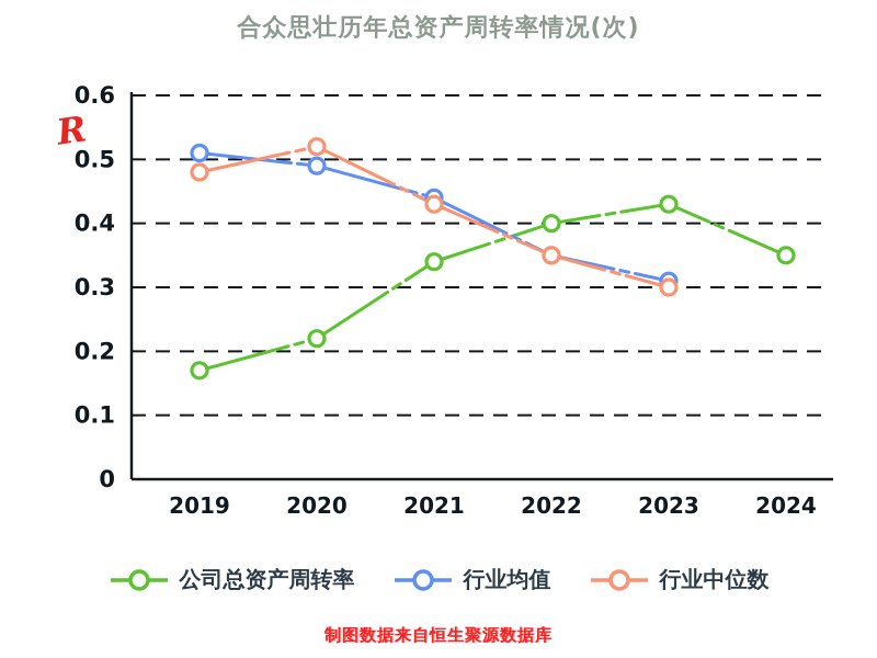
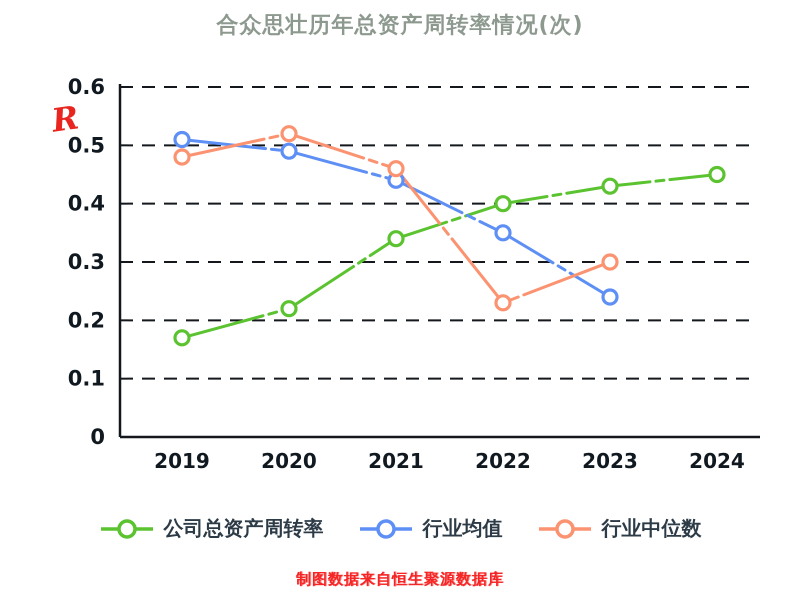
行业中位数/2021: 0.43 -> 0.46
行业中位数/2022: 0.35 -> 0.23
行业均值/2023: 0.31 -> 0.24
公司总资产周转率/2024: 0.35 -> 0.45
